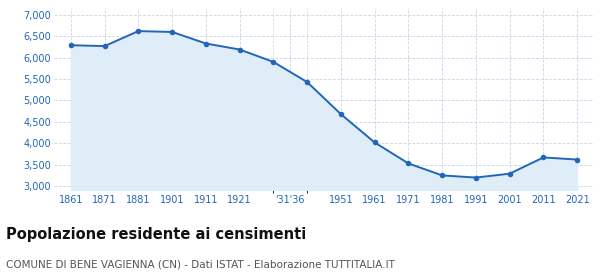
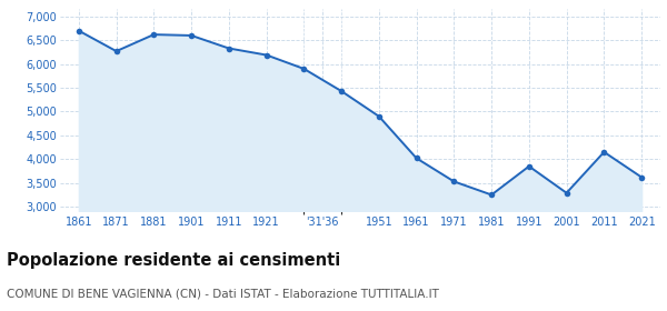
1861: 6,290 -> 6,700
1951: 4,680 -> 4,900
1991: 3,200 -> 3,850
2011: 3,670 -> 4,150
